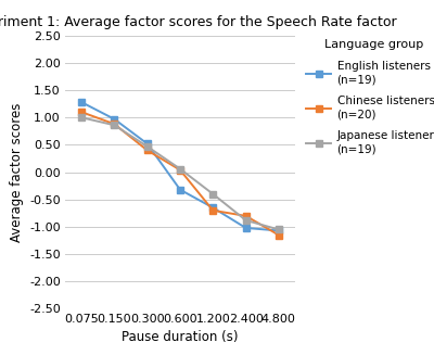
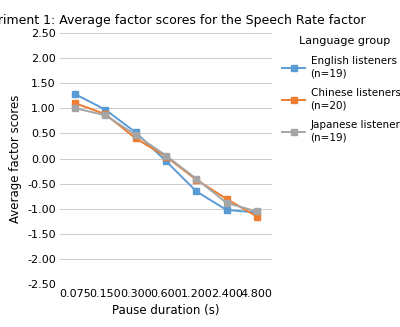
English listeners (n=19)/0.600: -0.32 -> -0.05
Chinese listeners (n=20)/1.200: -0.70 -> -0.42
